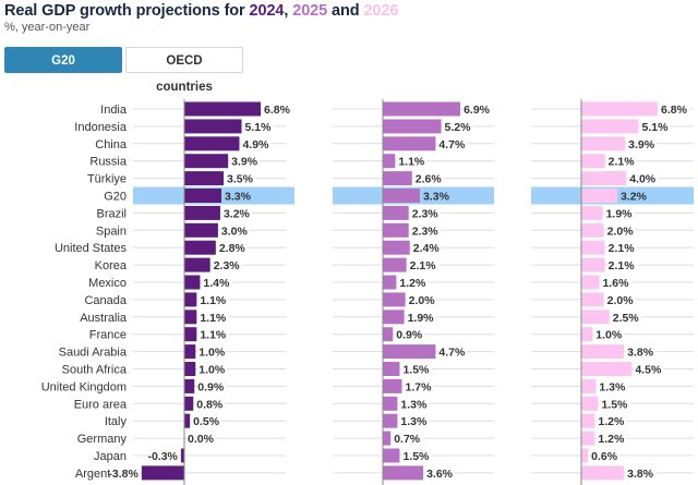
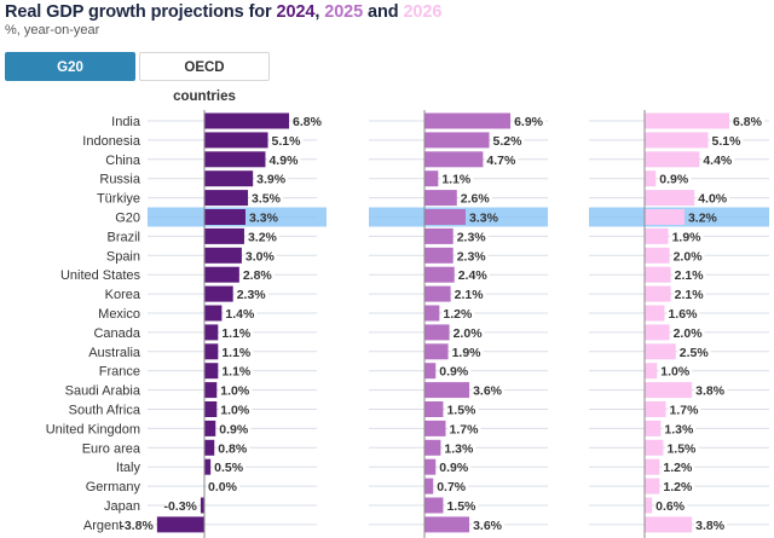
2026/China: 3.9% -> 4.4%
2026/Russia: 2.1% -> 0.9%
2025/Saudi Arabia: 4.7% -> 3.6%
2026/South Africa: 4.5% -> 1.7%
2025/Italy: 1.3% -> 0.9%
